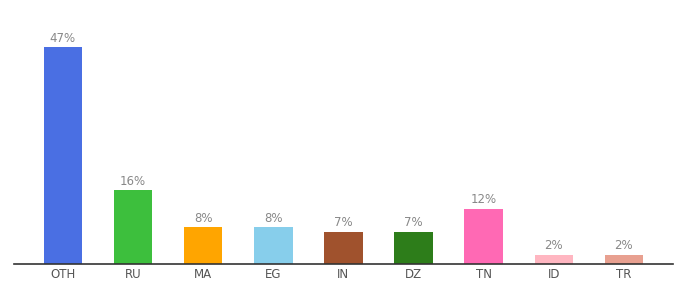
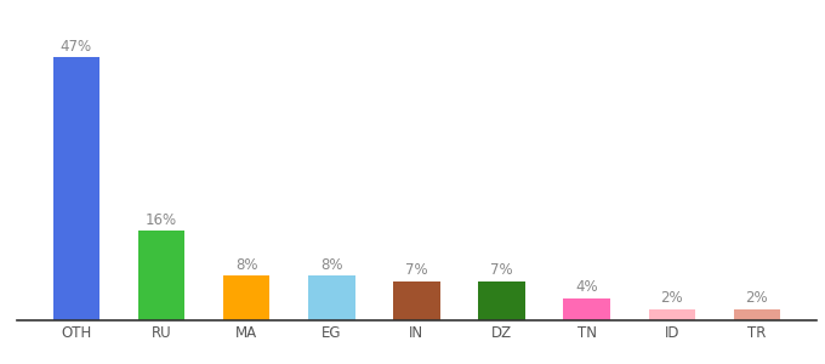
TN: 12% -> 4%
